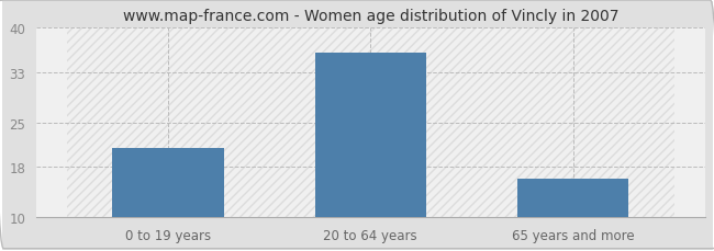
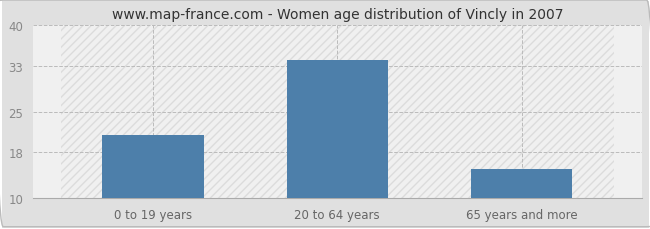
20 to 64 years: 36 -> 34
65 years and more: 16 -> 15
